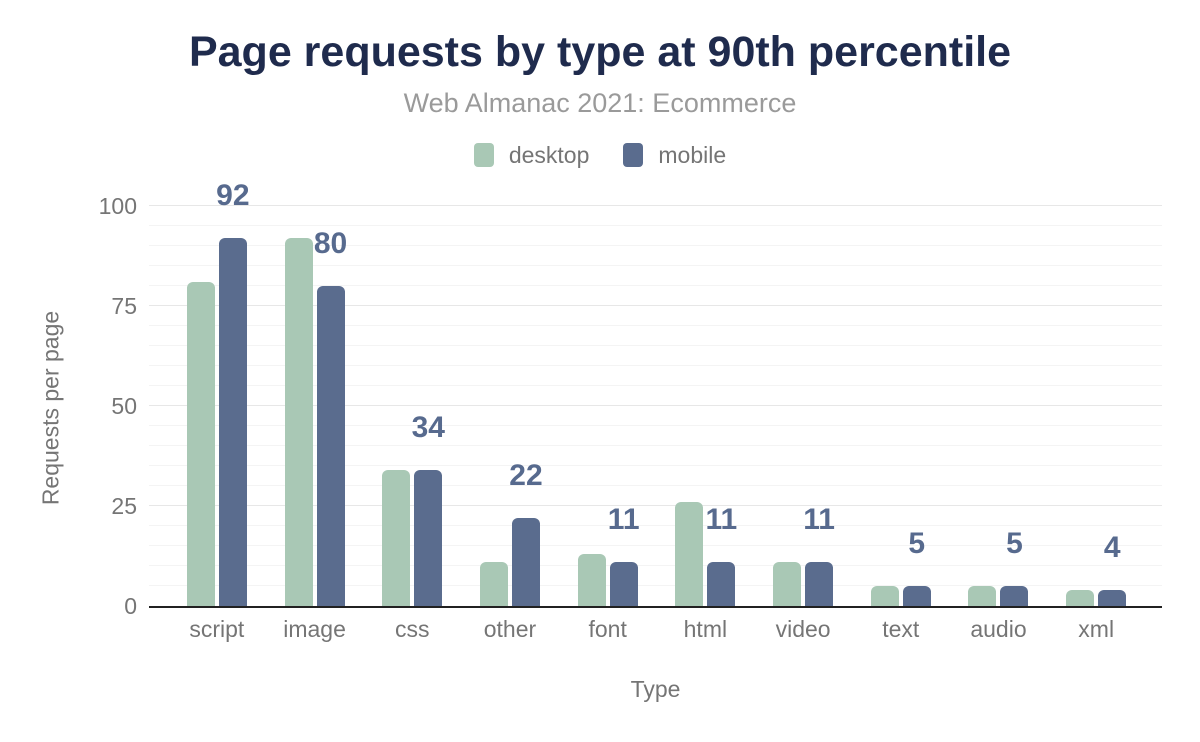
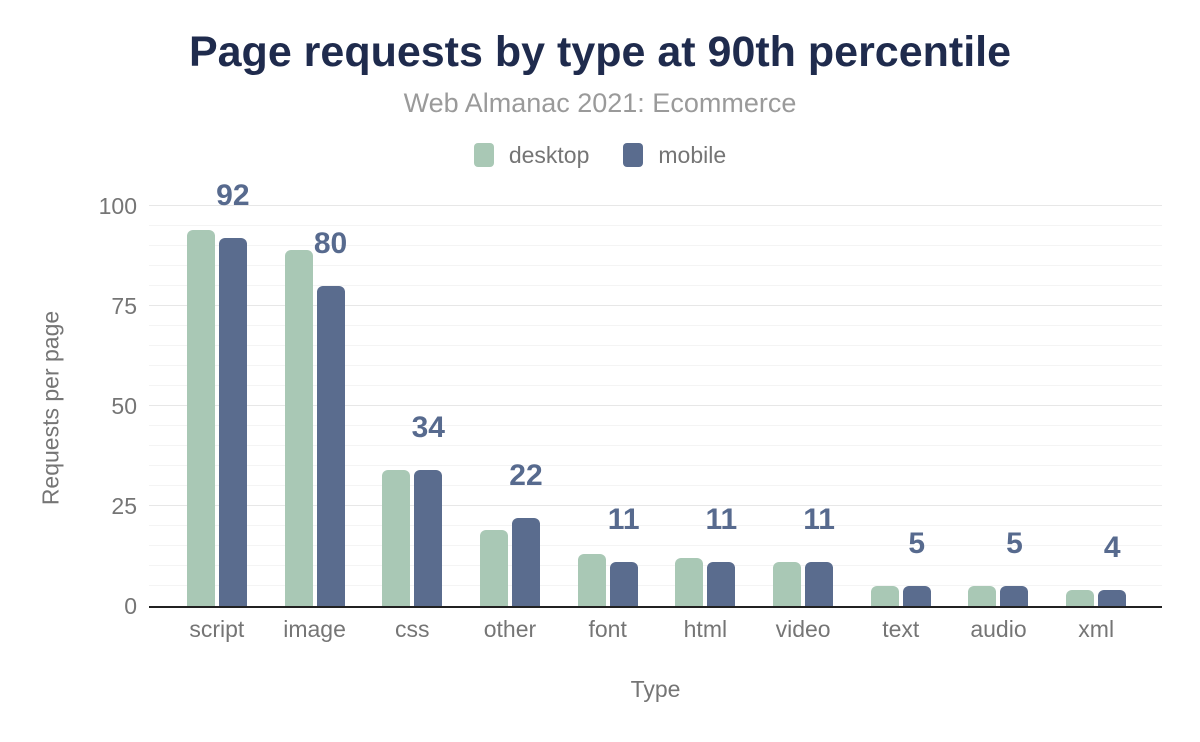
desktop/script: 81 -> 94
desktop/image: 92 -> 89
desktop/other: 11 -> 19
desktop/html: 26 -> 12
